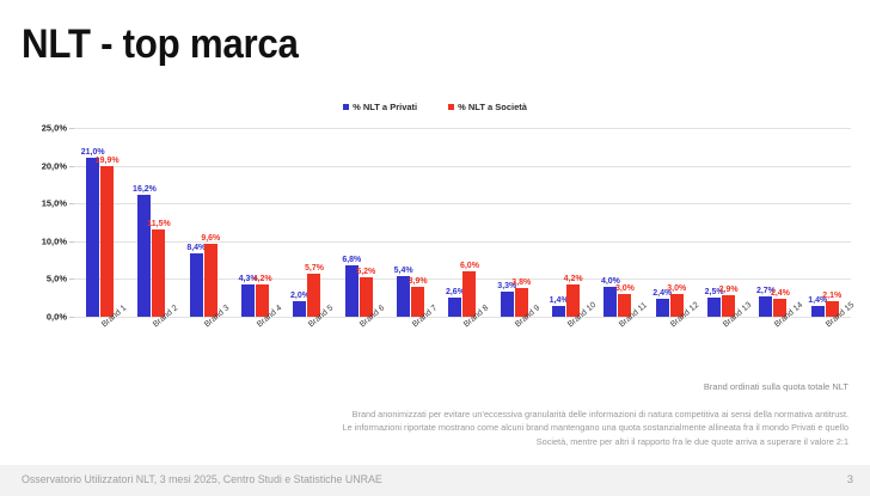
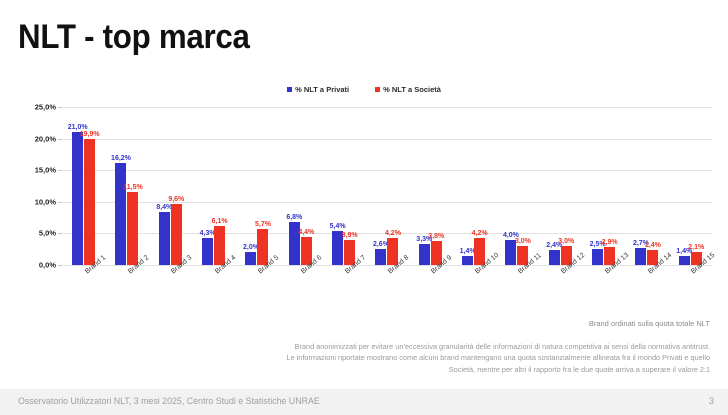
% NLT a Società/Brand 4: 4,2% -> 6,1%
% NLT a Società/Brand 6: 5,2% -> 4,4%
% NLT a Società/Brand 8: 6,0% -> 4,2%
